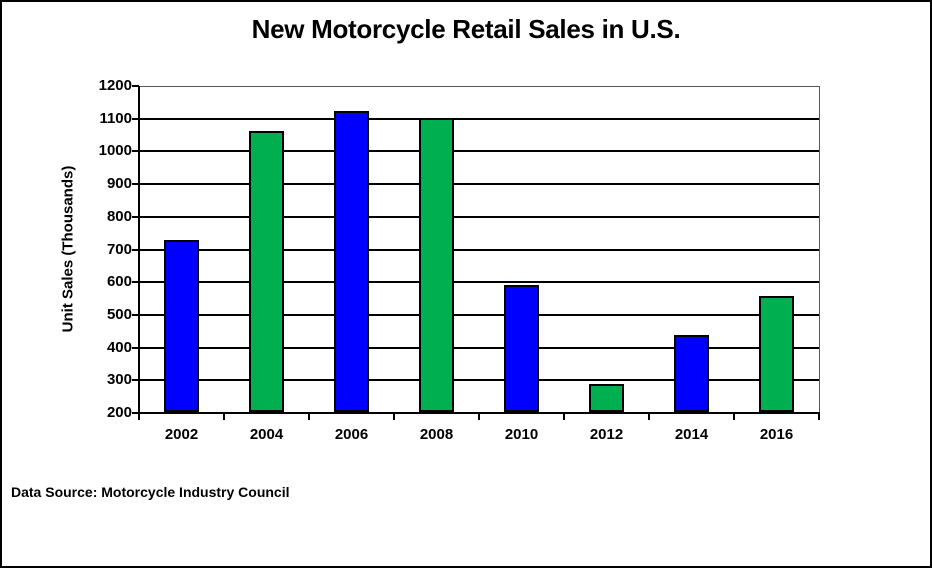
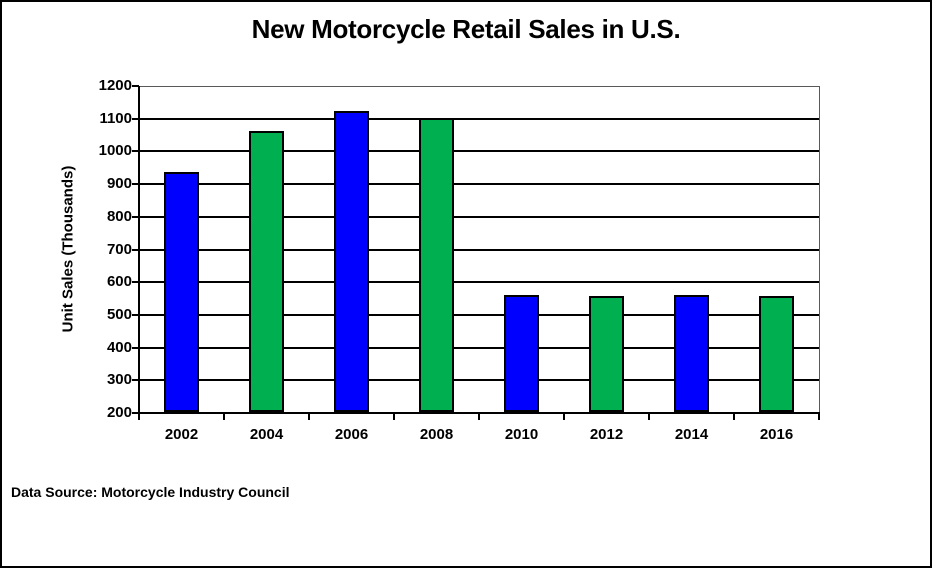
2002: 730 -> 940
2010: 590 -> 560
2012: 290 -> 560
2014: 440 -> 560
